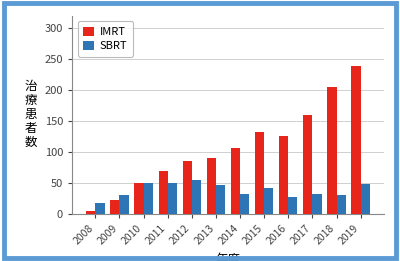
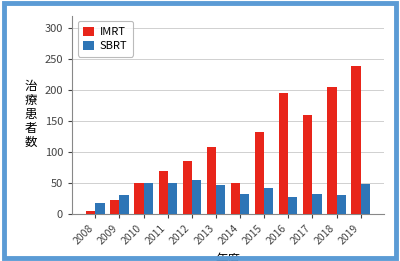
IMRT/2013: 90 -> 108
IMRT/2014: 107 -> 50
IMRT/2016: 126 -> 196
